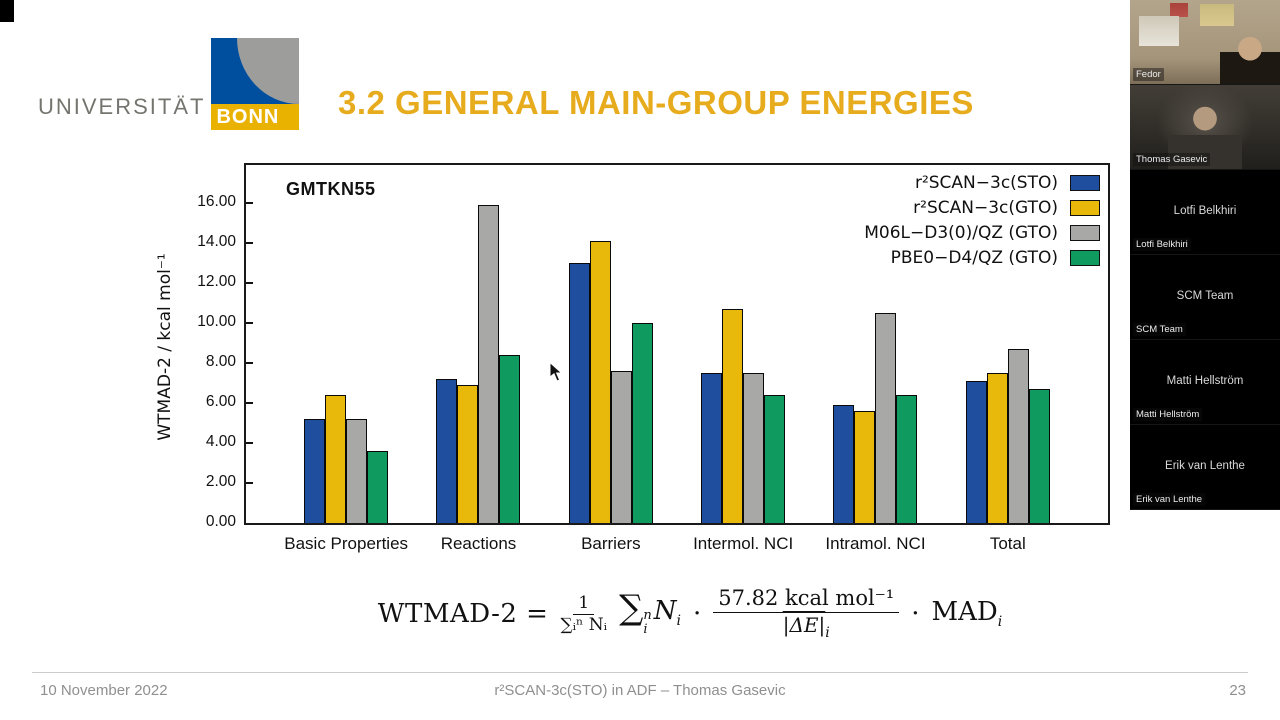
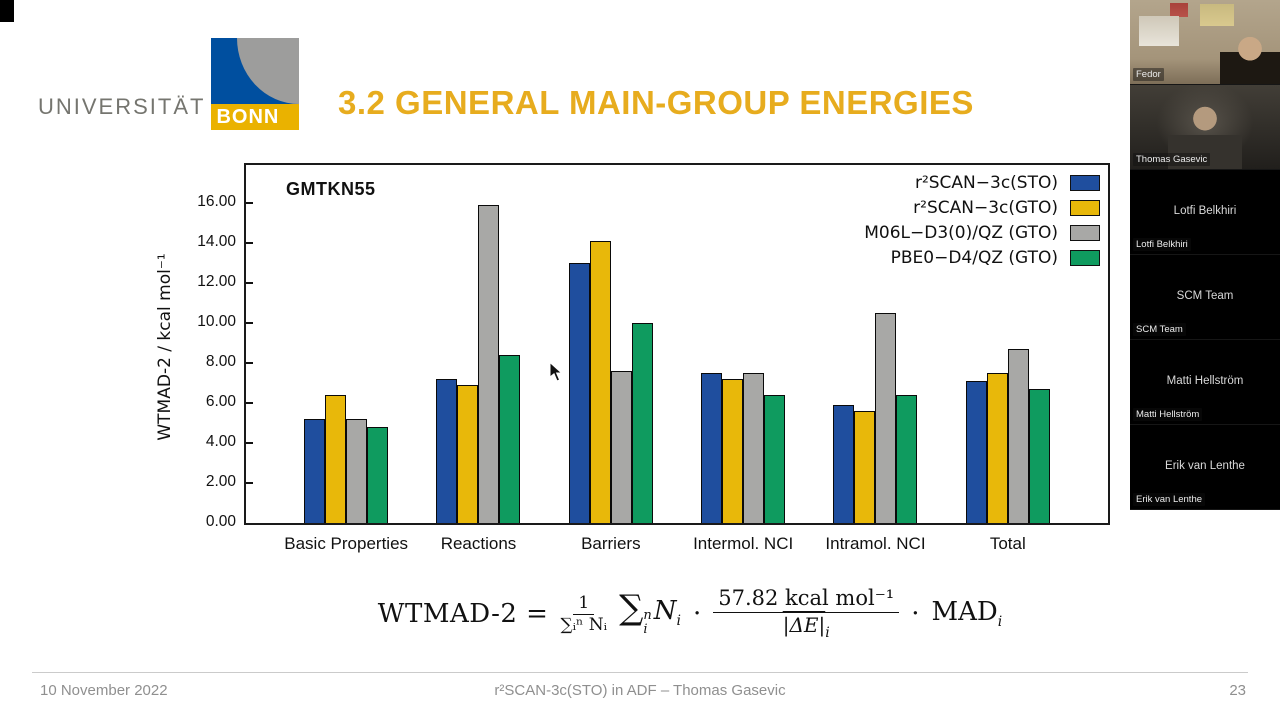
PBE0−D4/QZ (GTO)/Basic Properties: 3.6 -> 4.8
r²SCAN−3c(GTO)/Intermol. NCI: 10.7 -> 7.2
